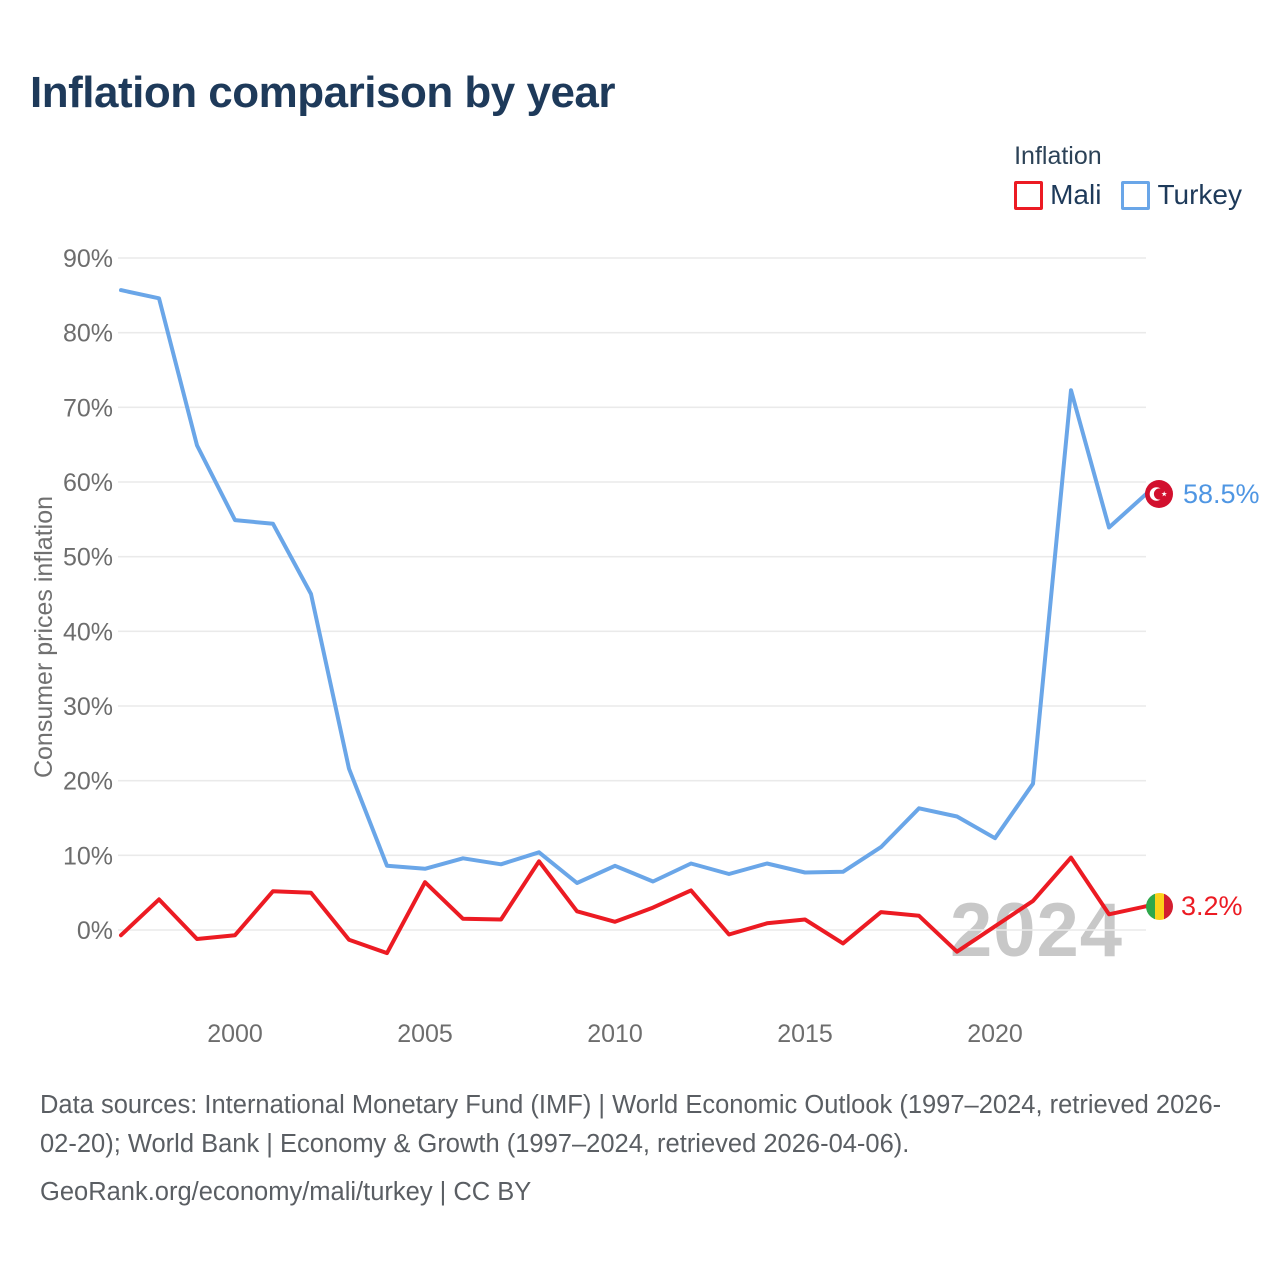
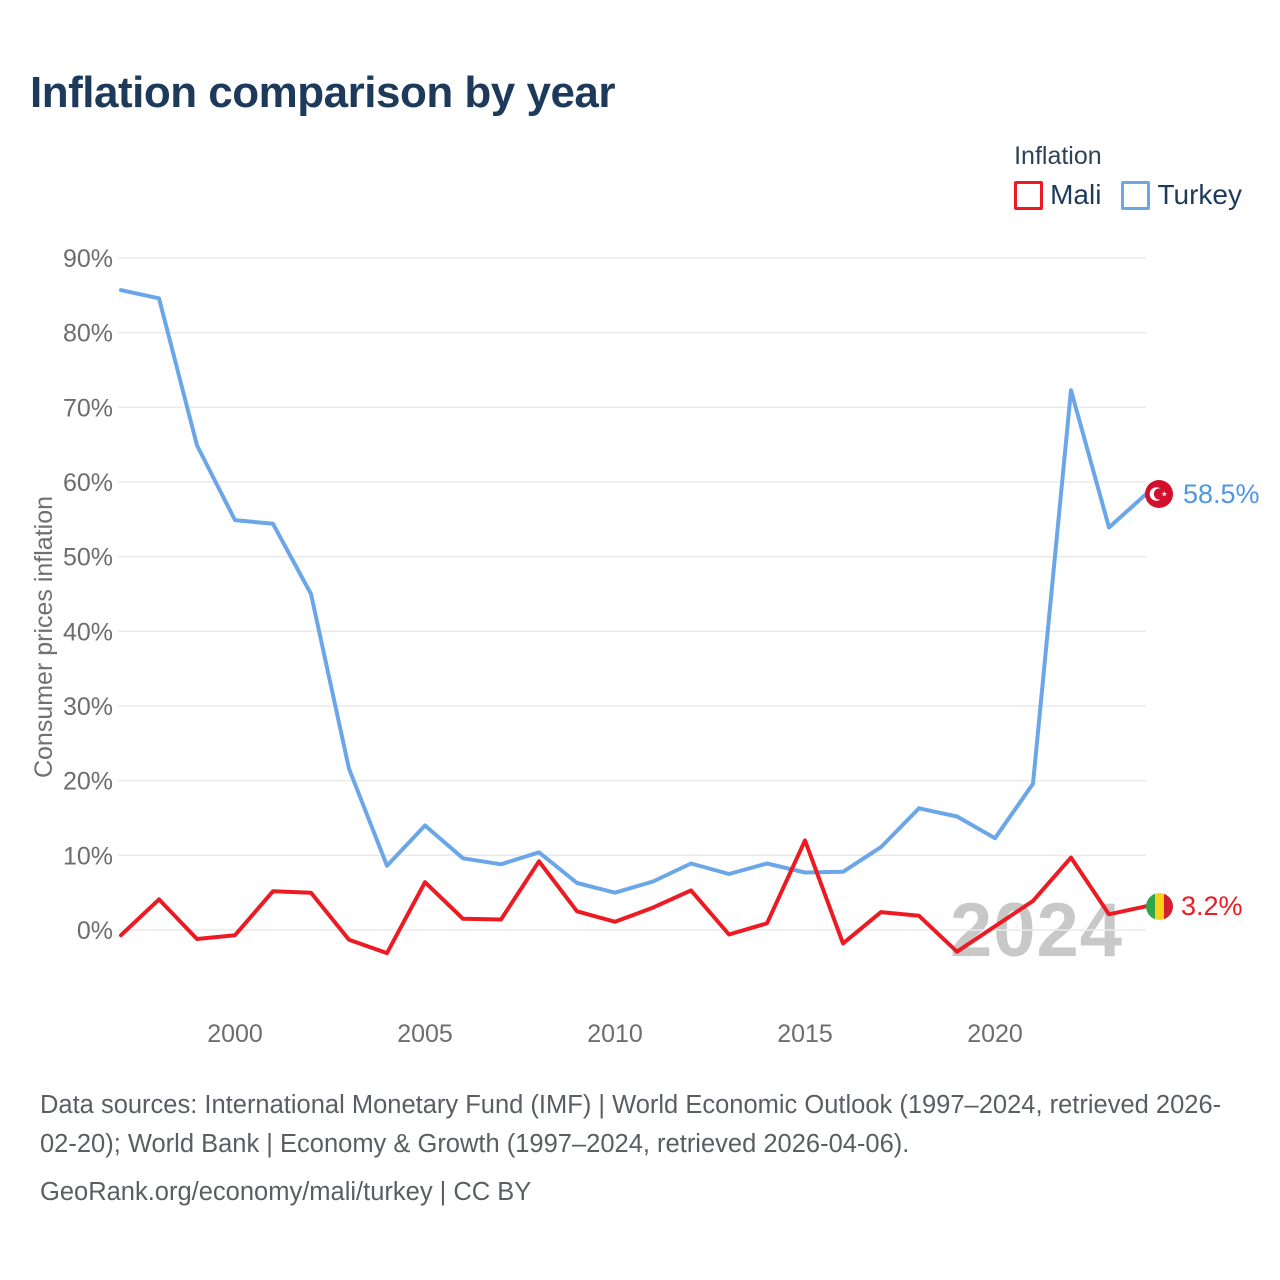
Turkey/2005: 8% -> 14%
Turkey/2010: 9% -> 5%
Mali/2015: 1% -> 12%
